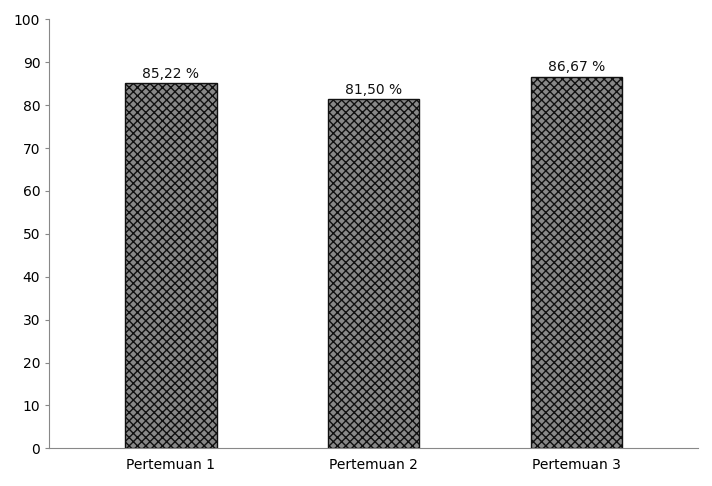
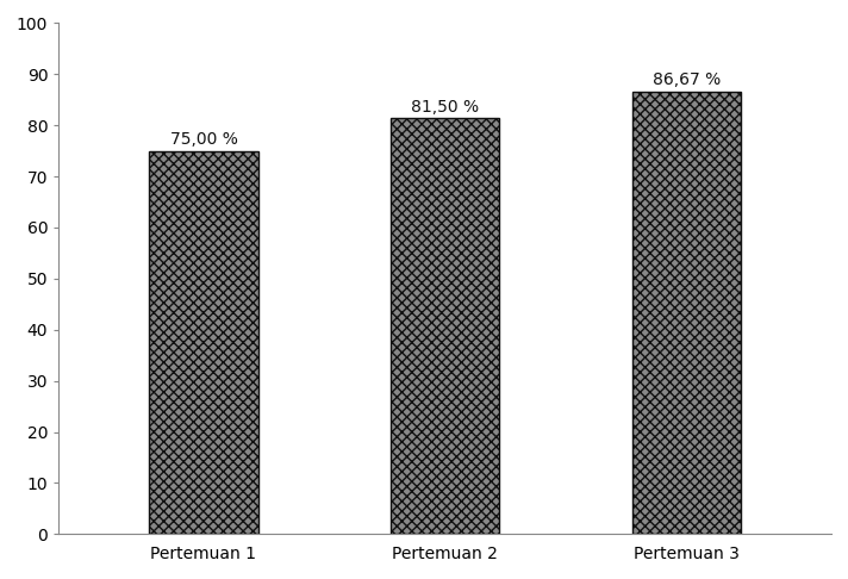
Pertemuan 1: 85,22 -> 75,00
